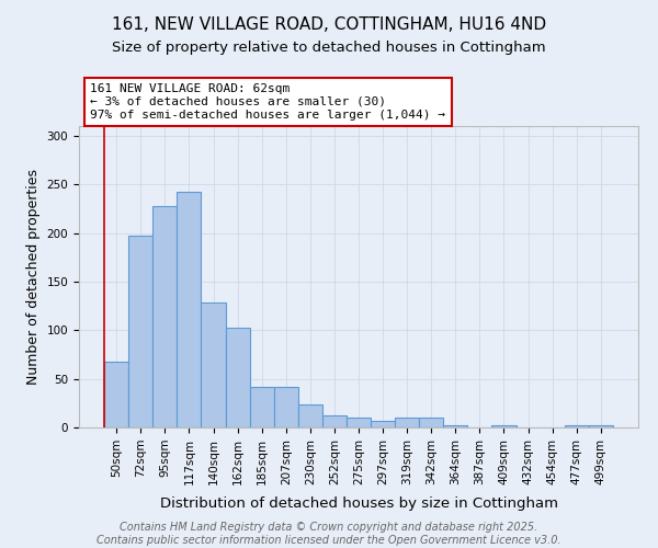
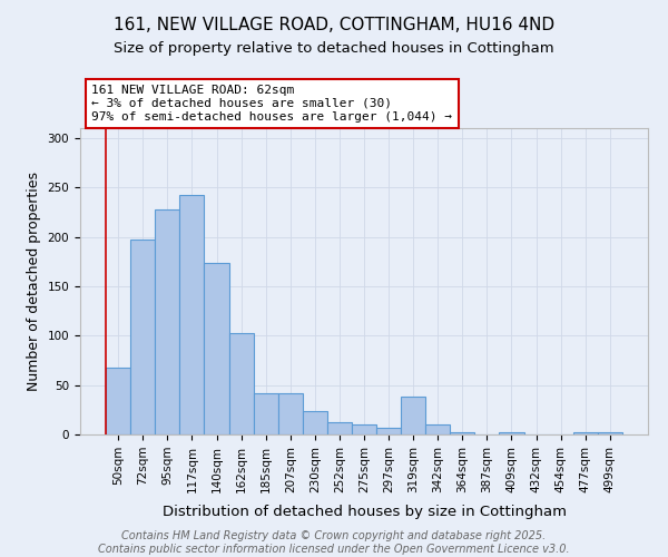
140sqm: 128 -> 174
319sqm: 10 -> 38
